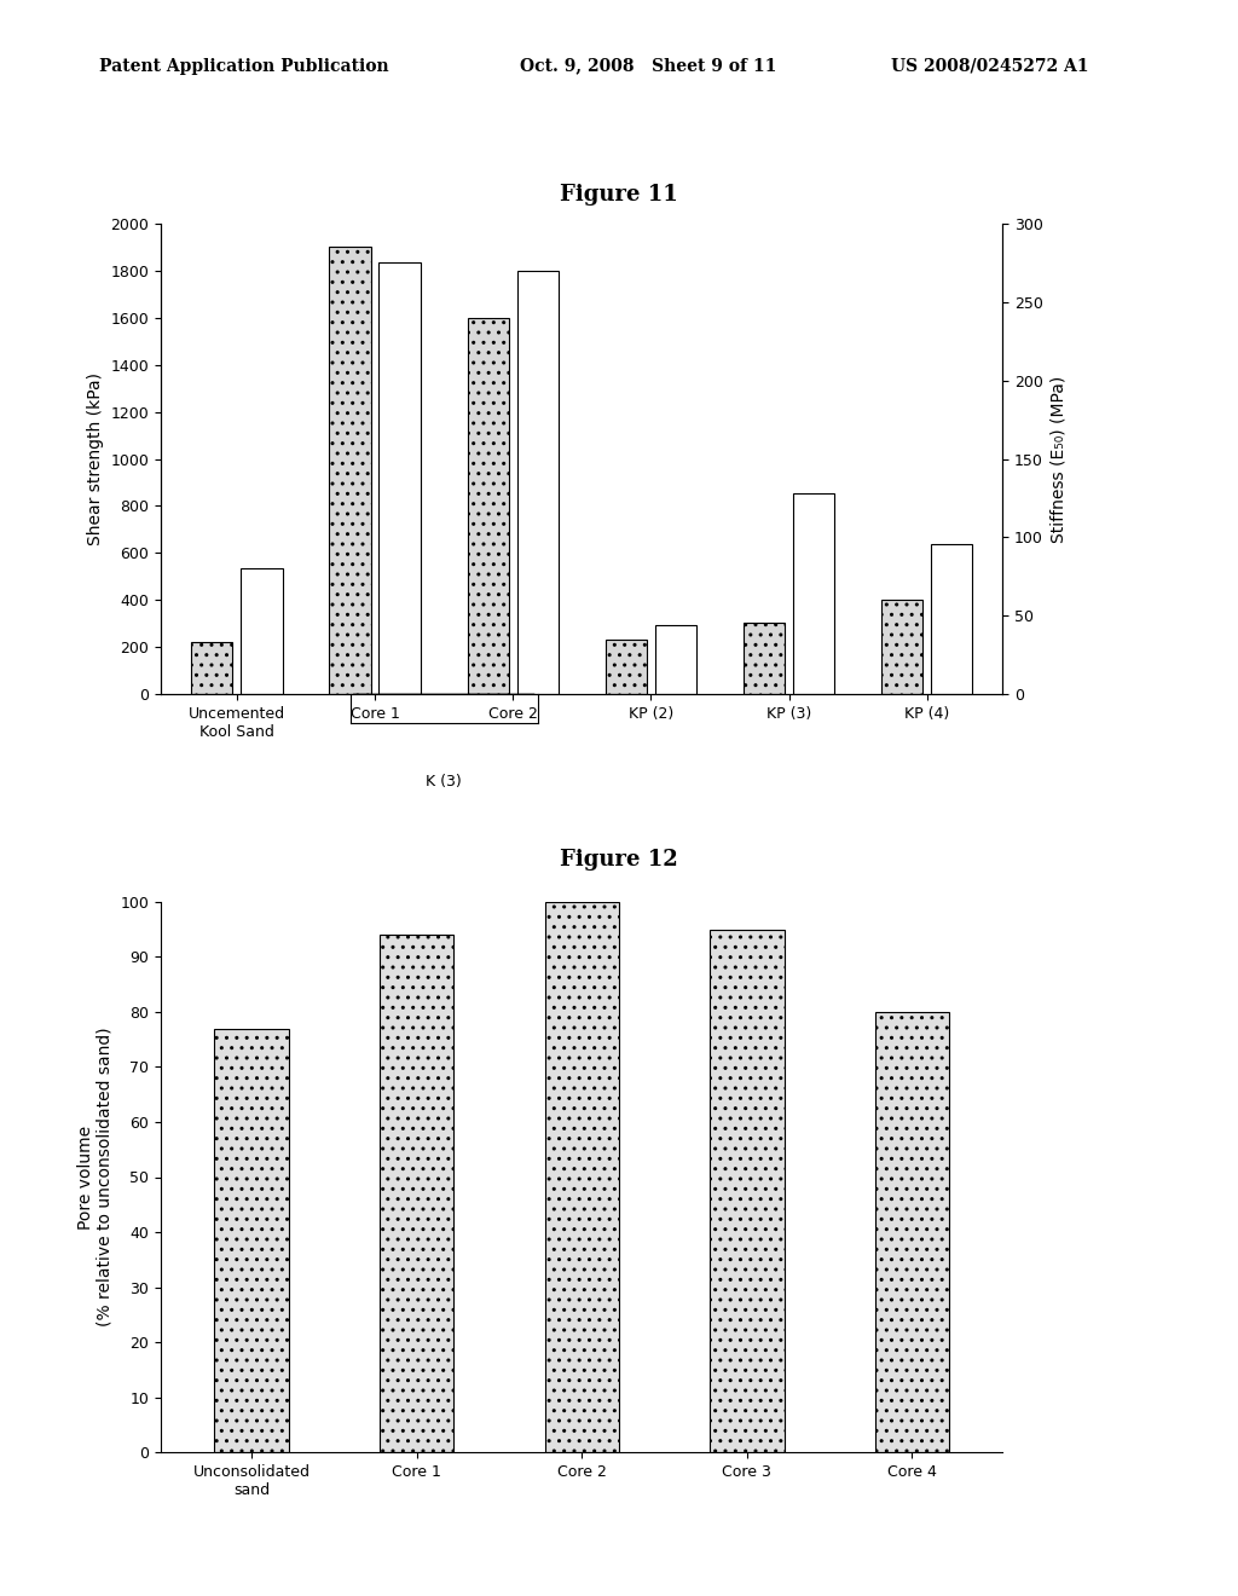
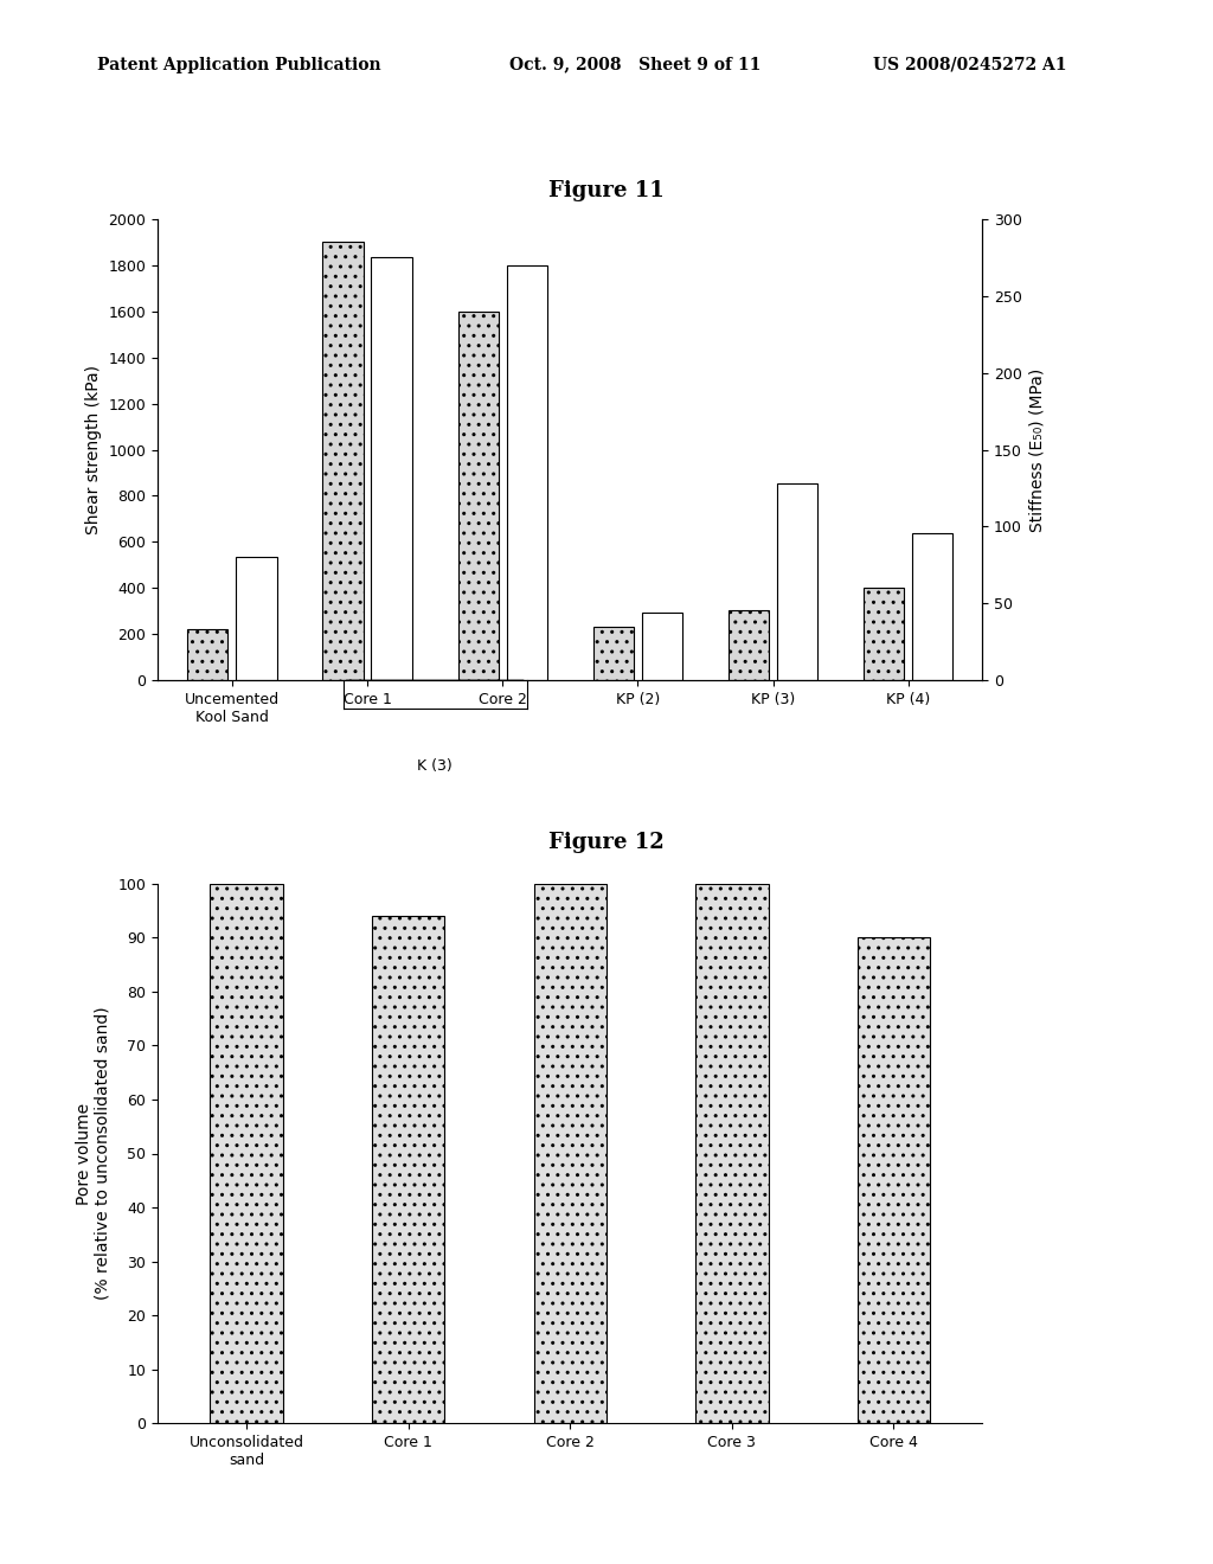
Unconsolidated sand: 77 -> 100
Core 3: 95 -> 100
Core 4: 80 -> 90
